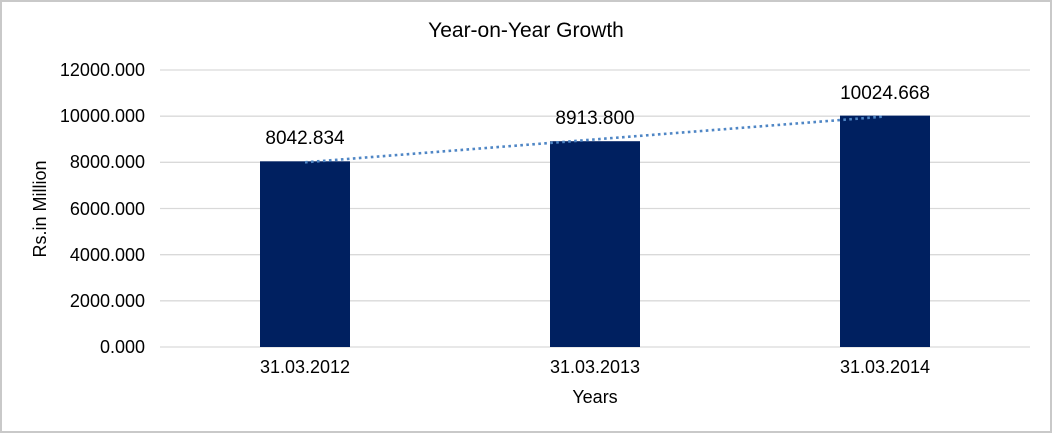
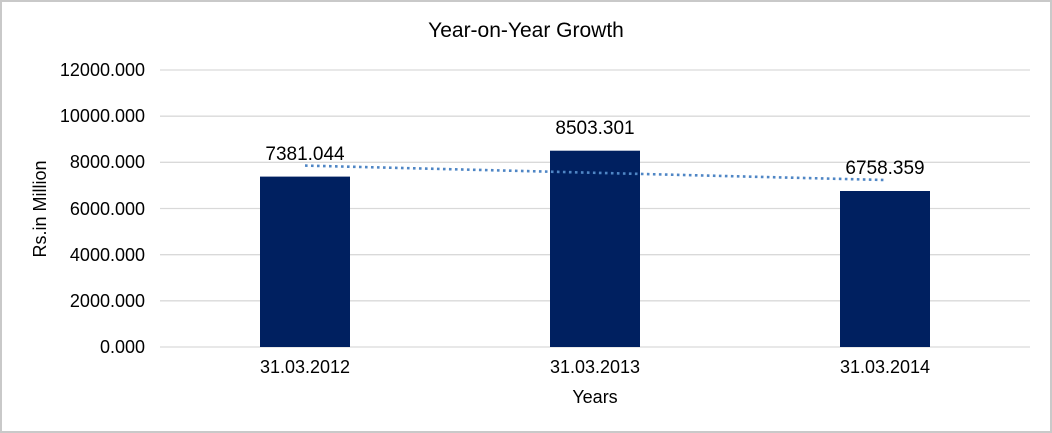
31.03.2012: 8042.834 -> 7381.044
31.03.2013: 8913.800 -> 8503.301
31.03.2014: 10024.668 -> 6758.359
